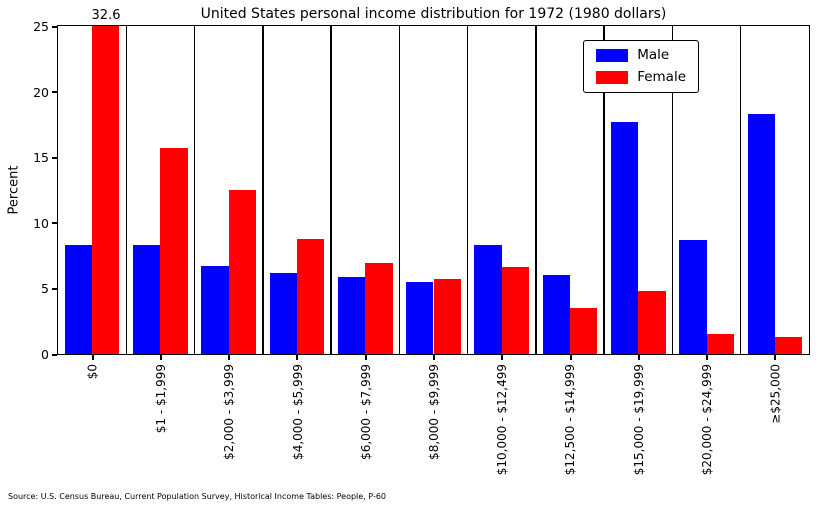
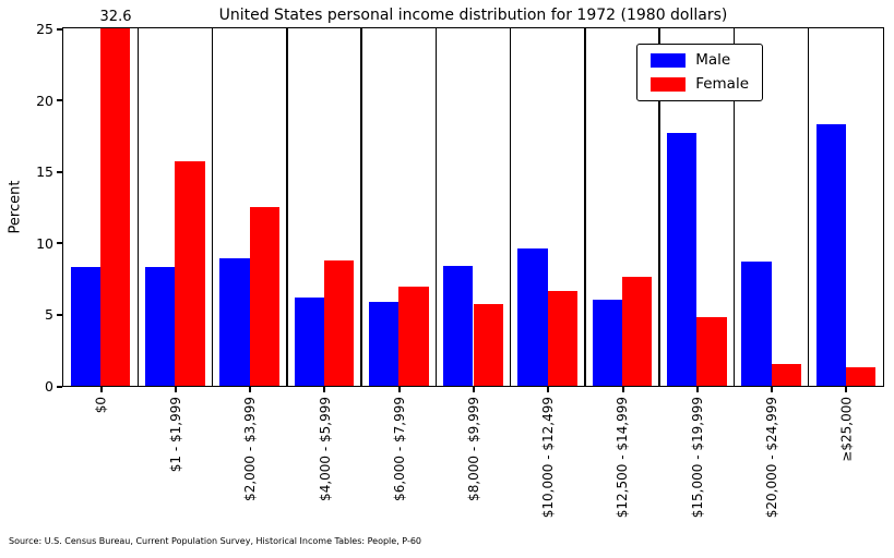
Male/$2,000 - $3,999: 6.7 -> 8.9
Male/$8,000 - $9,999: 5.5 -> 8.4
Male/$10,000 - $12,499: 8.3 -> 9.6
Female/$12,500 - $14,999: 3.5 -> 7.6
